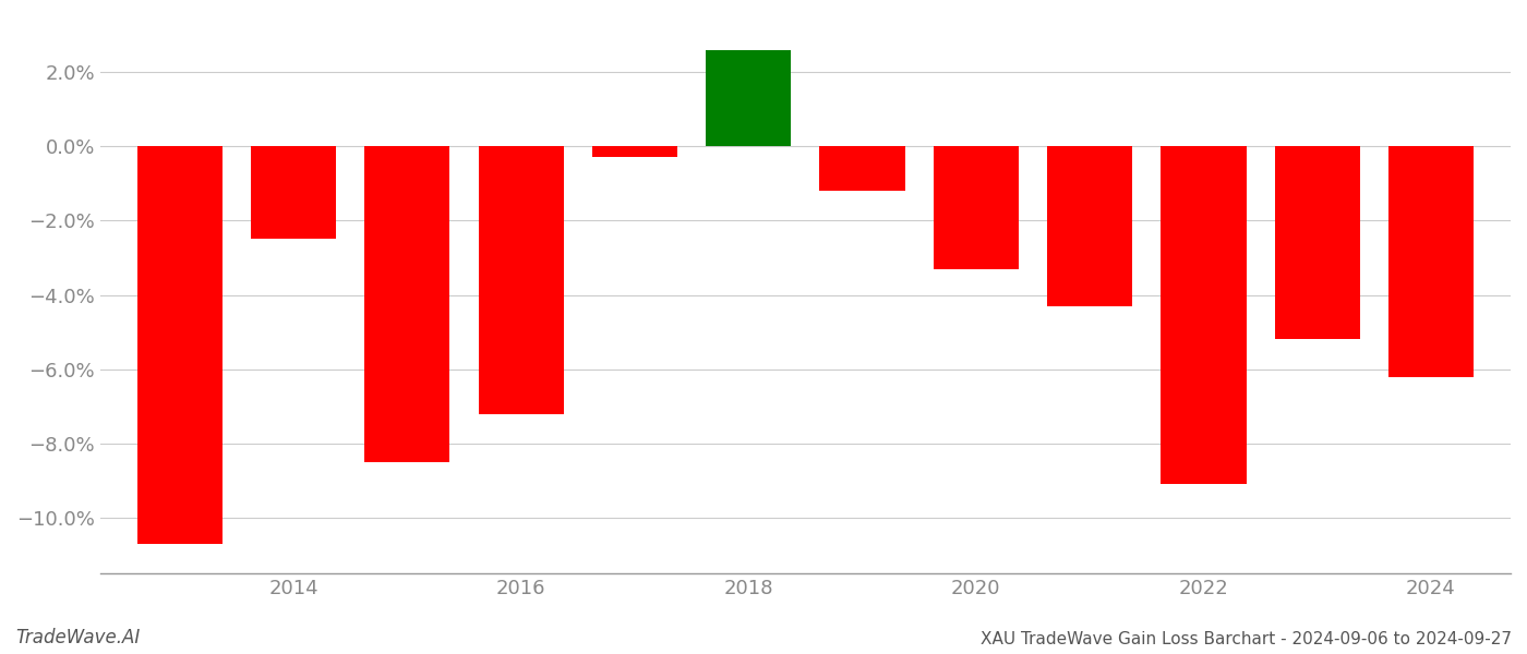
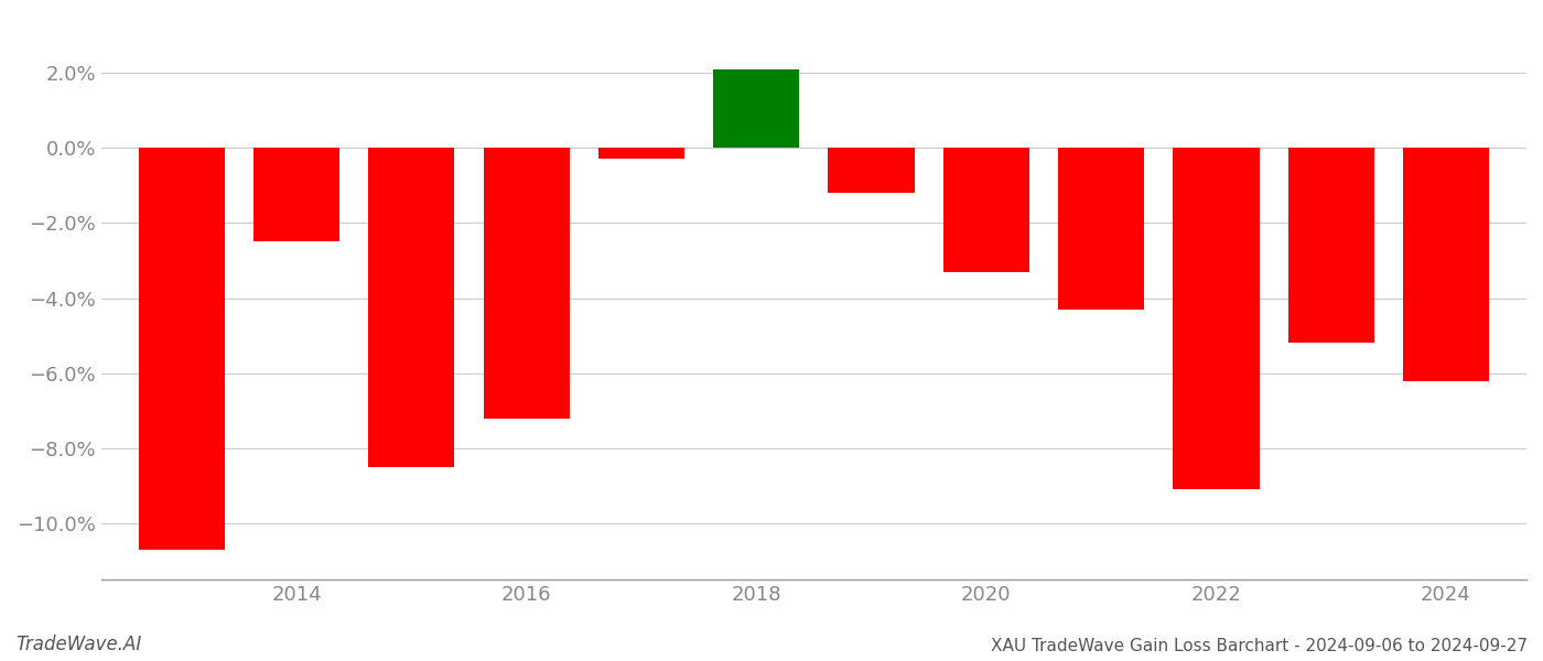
2018: 2.6% -> 2.1%
